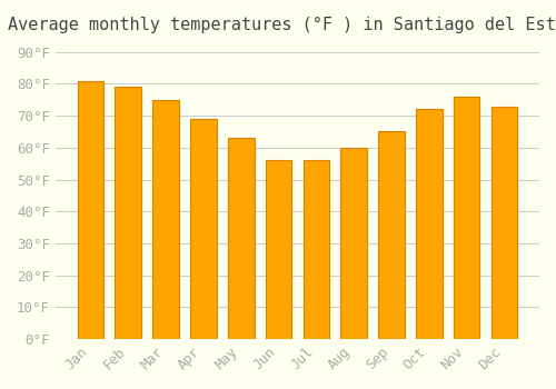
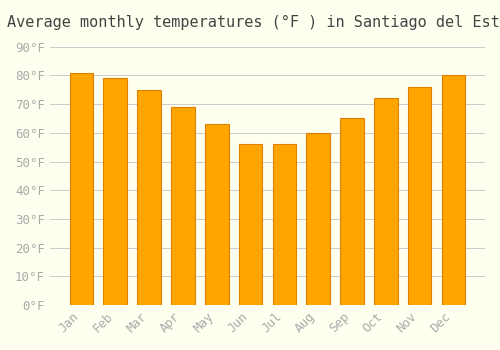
Dec: 73°F -> 80°F
